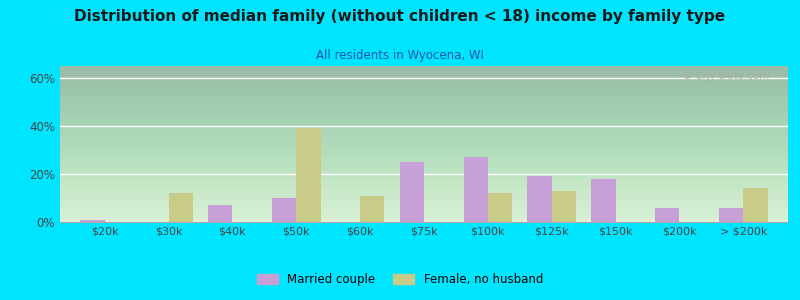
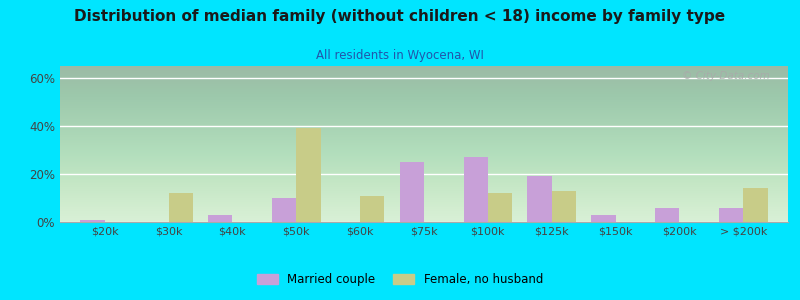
Married couple/$40k: 7% -> 3%
Married couple/$150k: 18% -> 3%
